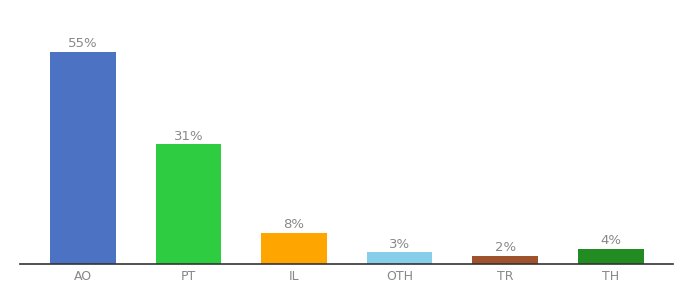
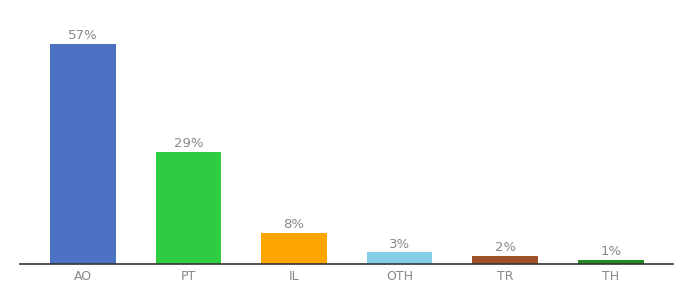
AO: 55% -> 57%
PT: 31% -> 29%
TH: 4% -> 1%
